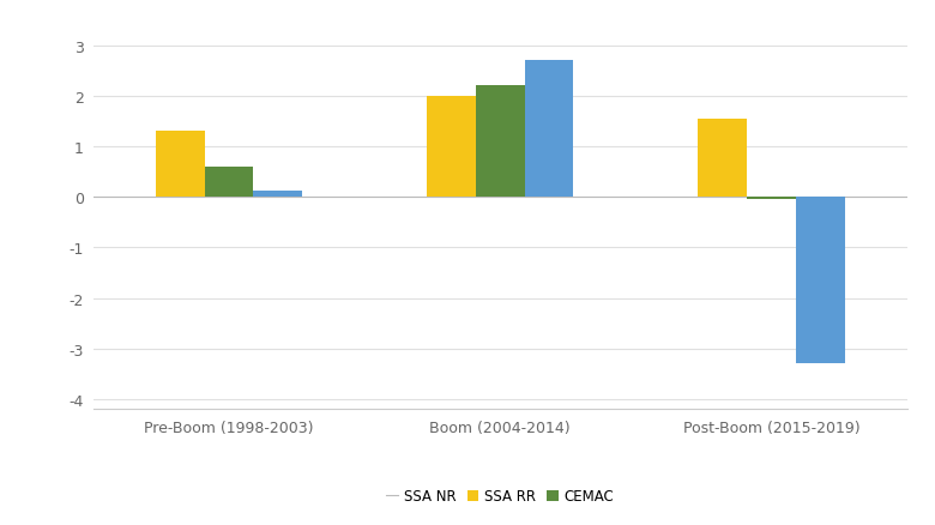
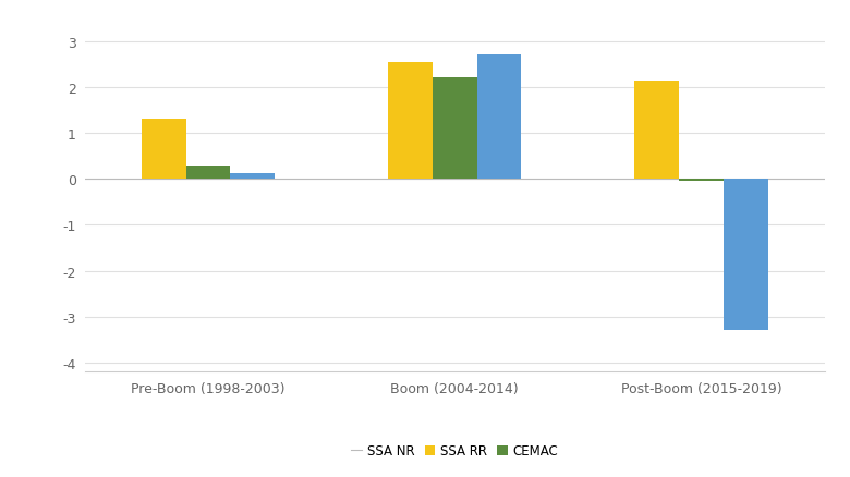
CEMAC/Pre-Boom (1998-2003): 0.60 -> 0.30
SSA RR/Boom (2004-2014): 2.00 -> 2.55
SSA RR/Post-Boom (2015-2019): 1.55 -> 2.15
